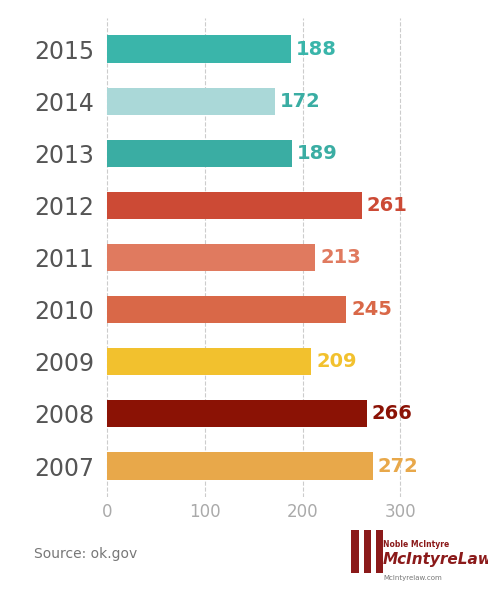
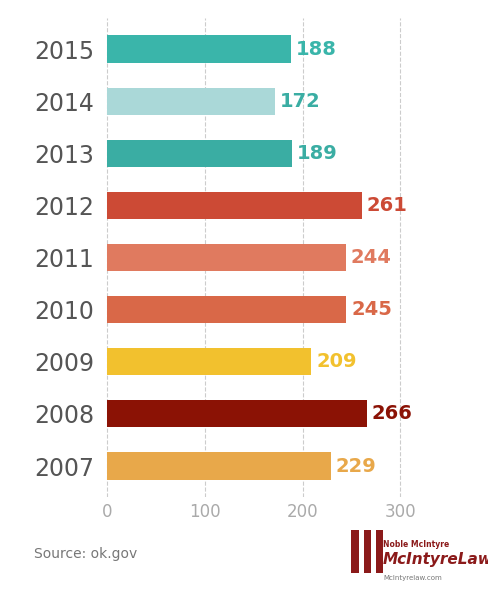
2011: 213 -> 244
2007: 272 -> 229
